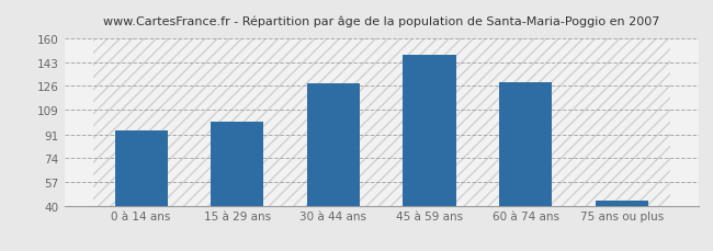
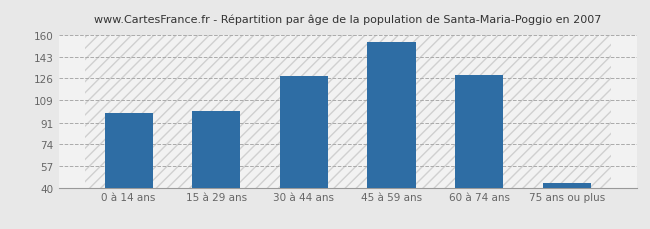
0 à 14 ans: 94 -> 99
45 à 59 ans: 148 -> 155
